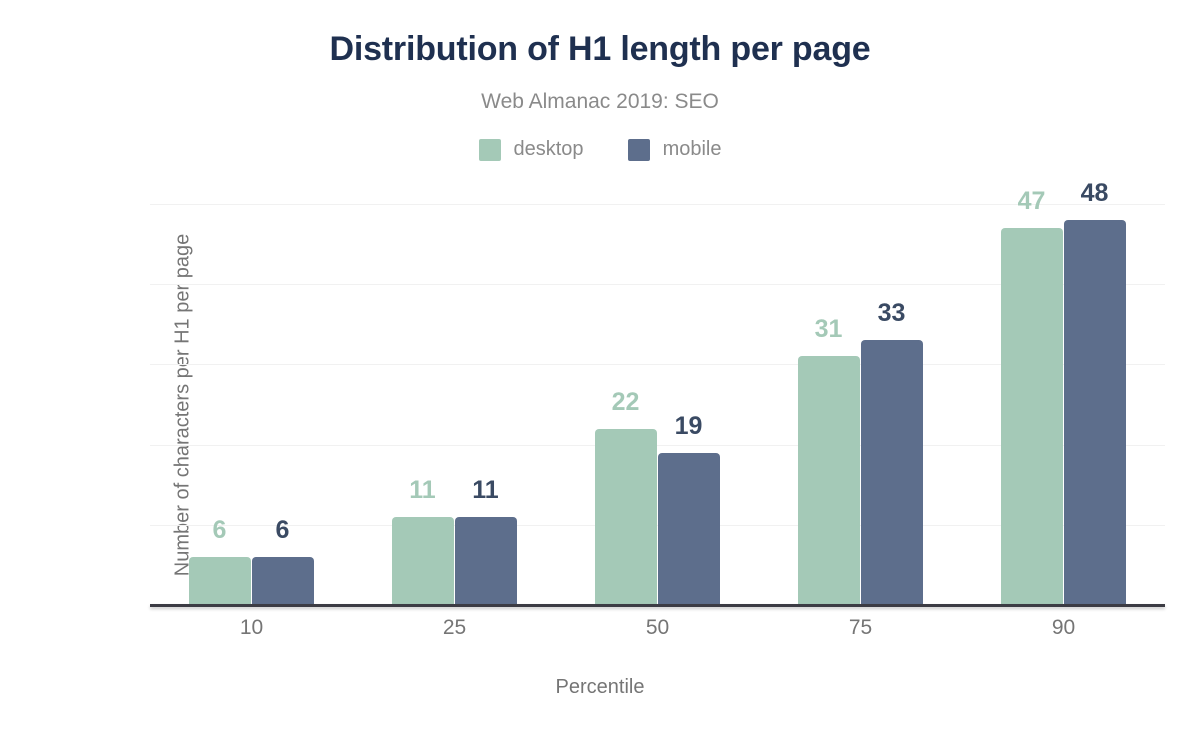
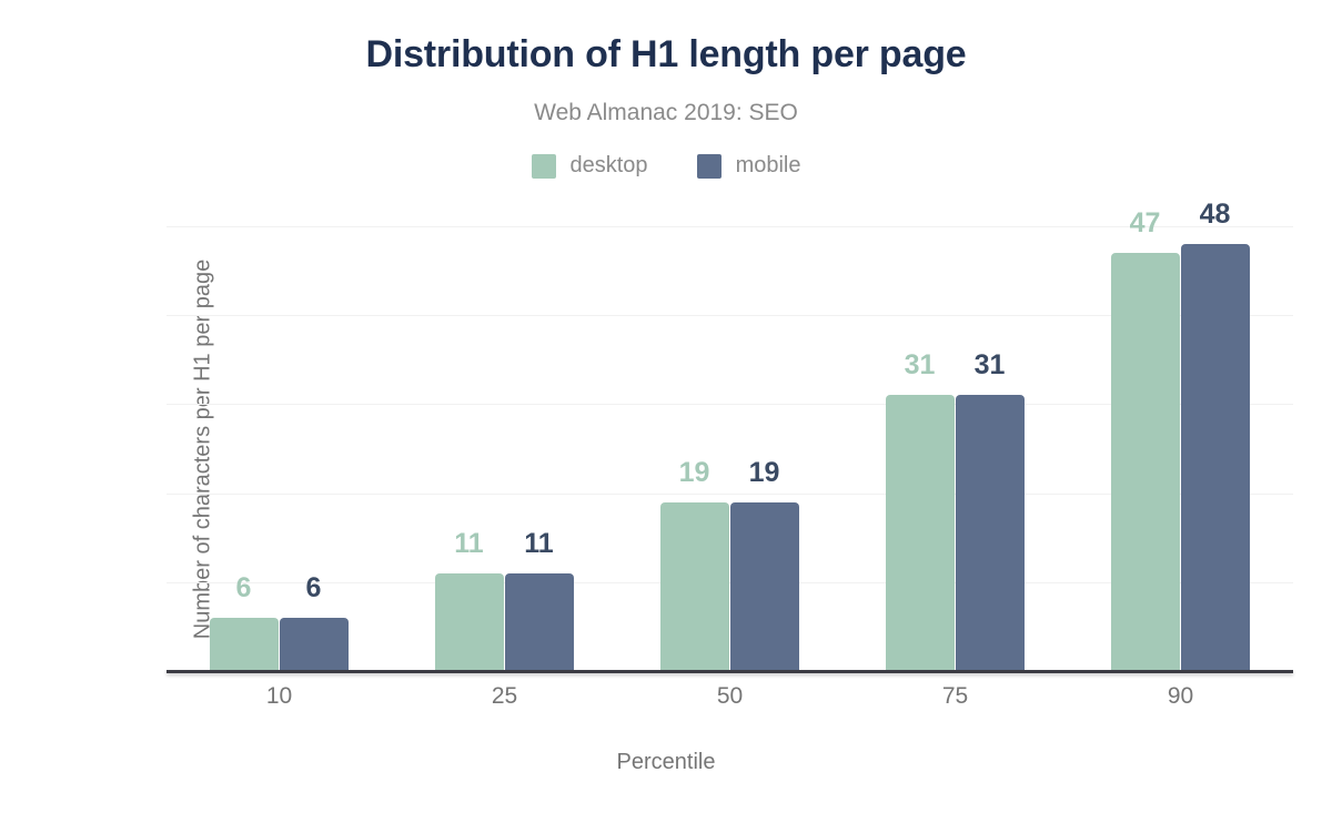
desktop/50: 22 -> 19
mobile/75: 33 -> 31
